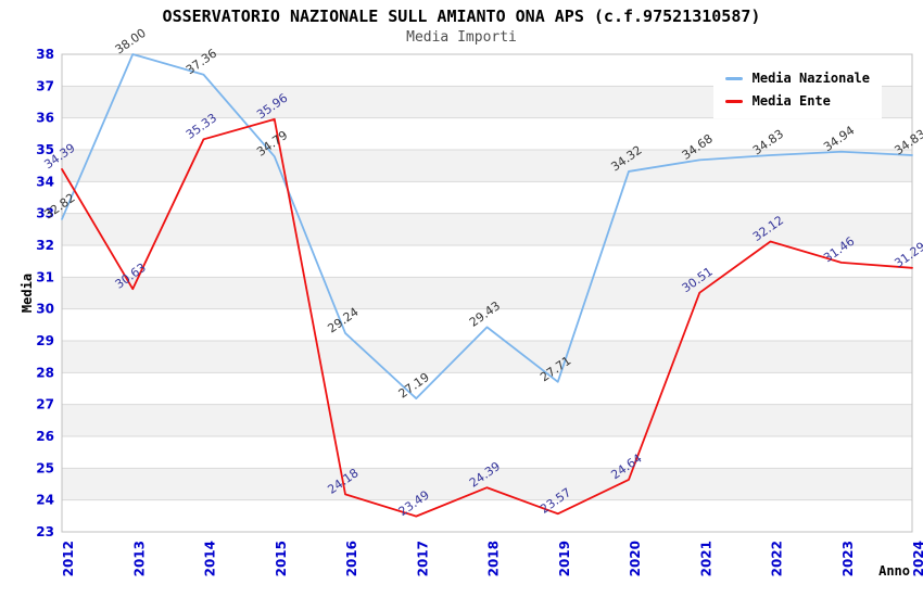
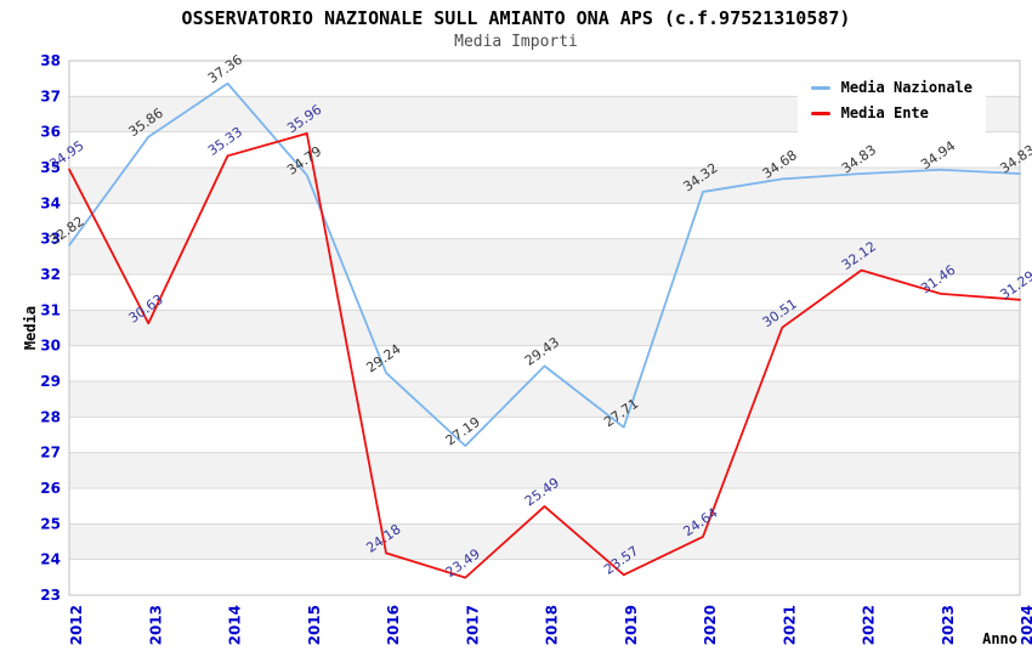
Media Ente/2012: 34.39 -> 34.95
Media Nazionale/2013: 38.00 -> 35.86
Media Ente/2018: 24.39 -> 25.49
